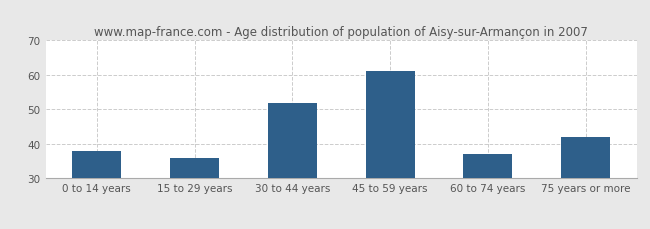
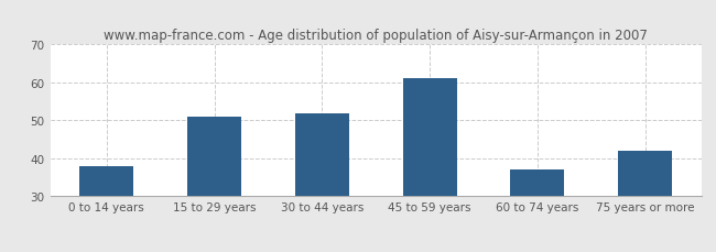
15 to 29 years: 36 -> 51
